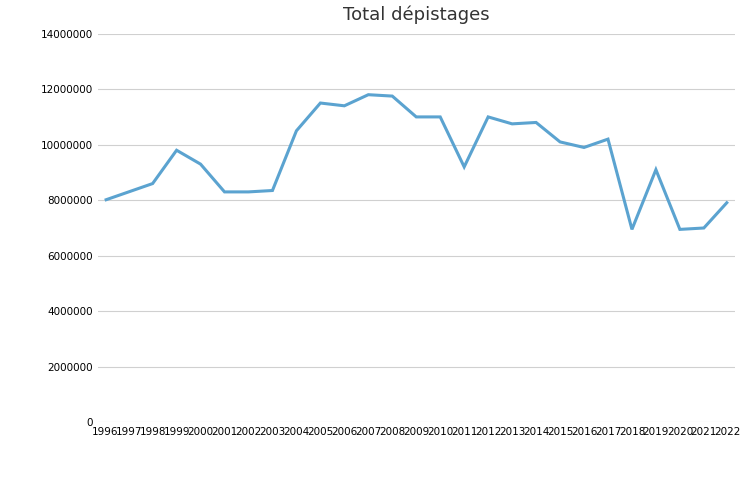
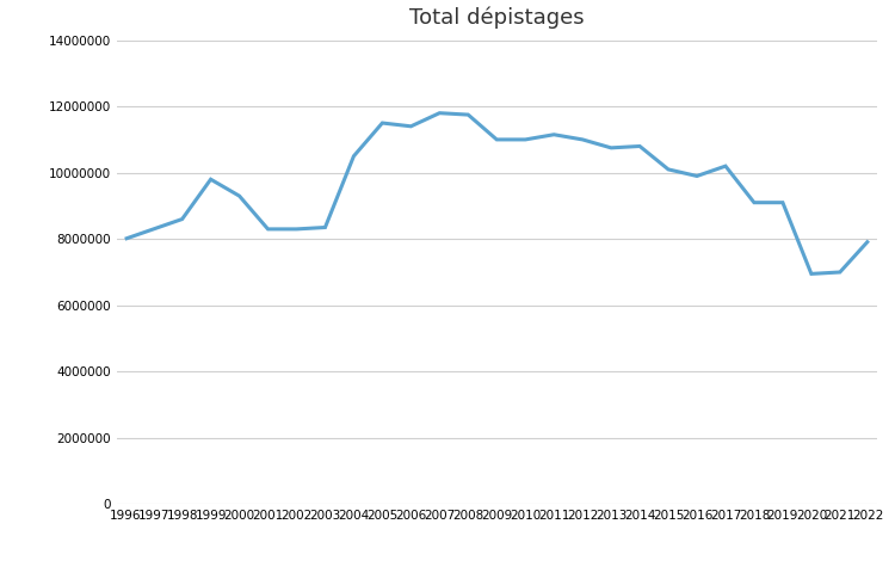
2011: 9200000 -> 11150000
2018: 6950000 -> 9100000
